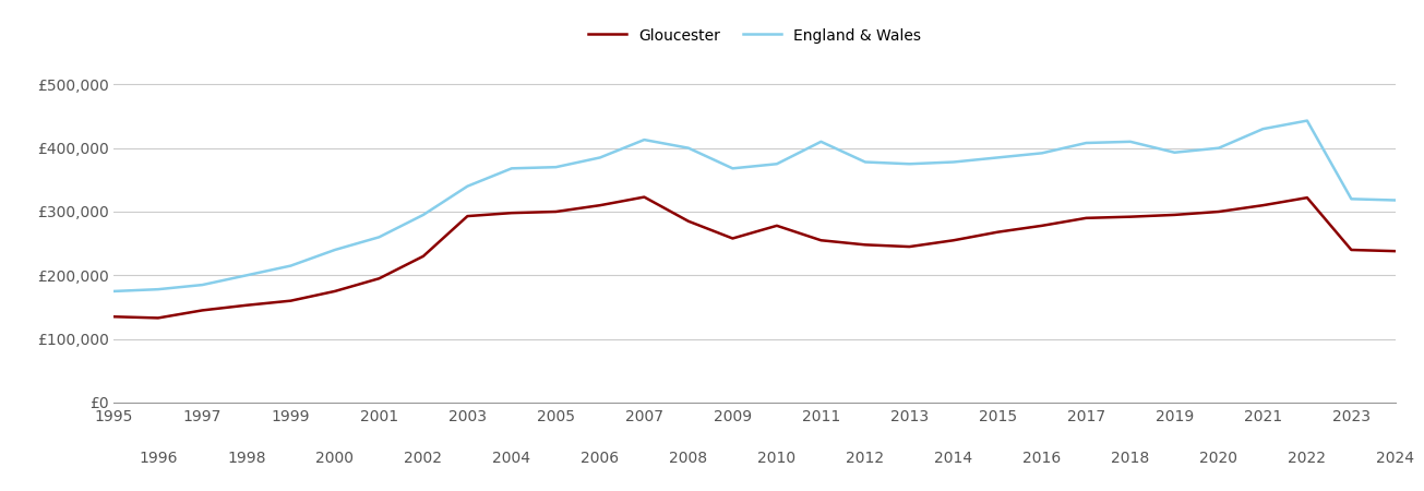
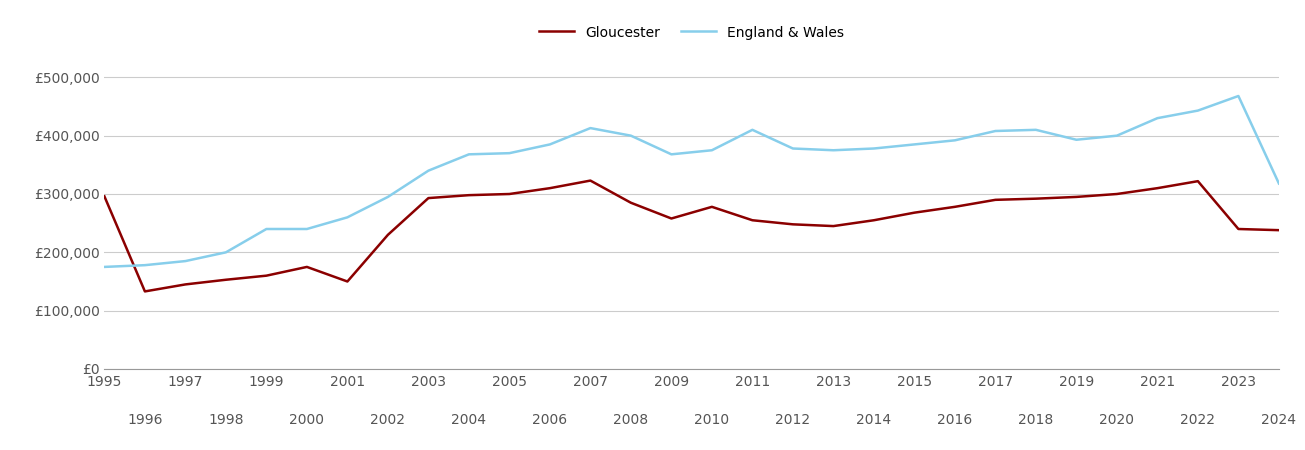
Gloucester/1995: £135,000 -> £296,000
England & Wales/1999: £215,000 -> £240,000
Gloucester/2001: £195,000 -> £150,000
England & Wales/2023: £320,000 -> £468,000
